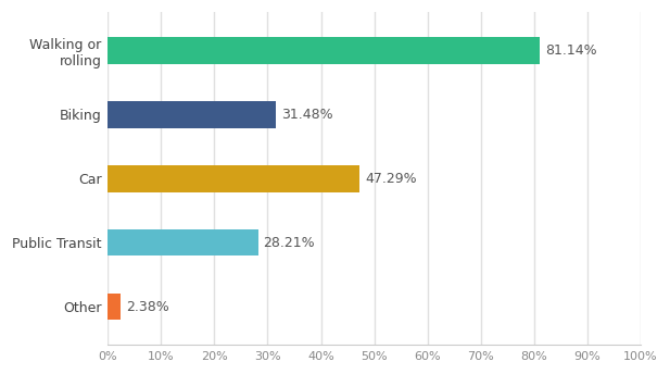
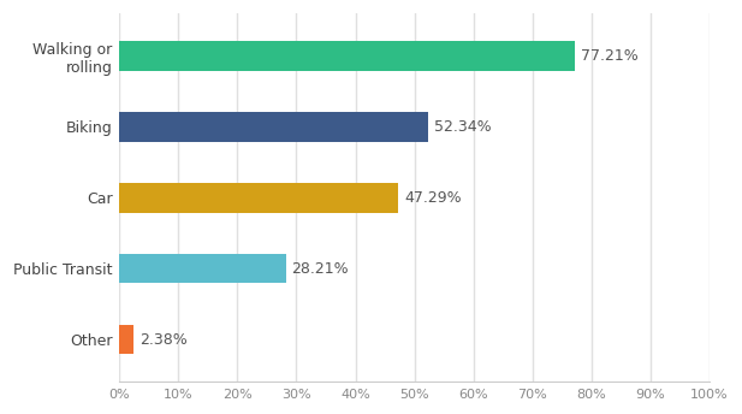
Walking or rolling: 81.14% -> 77.21%
Biking: 31.48% -> 52.34%
